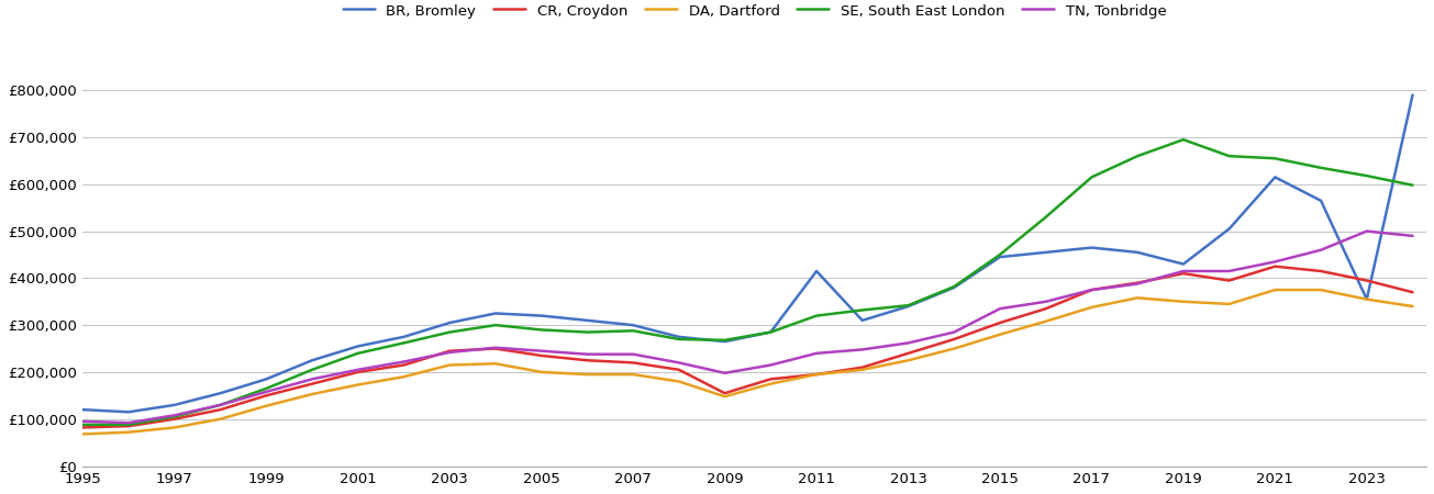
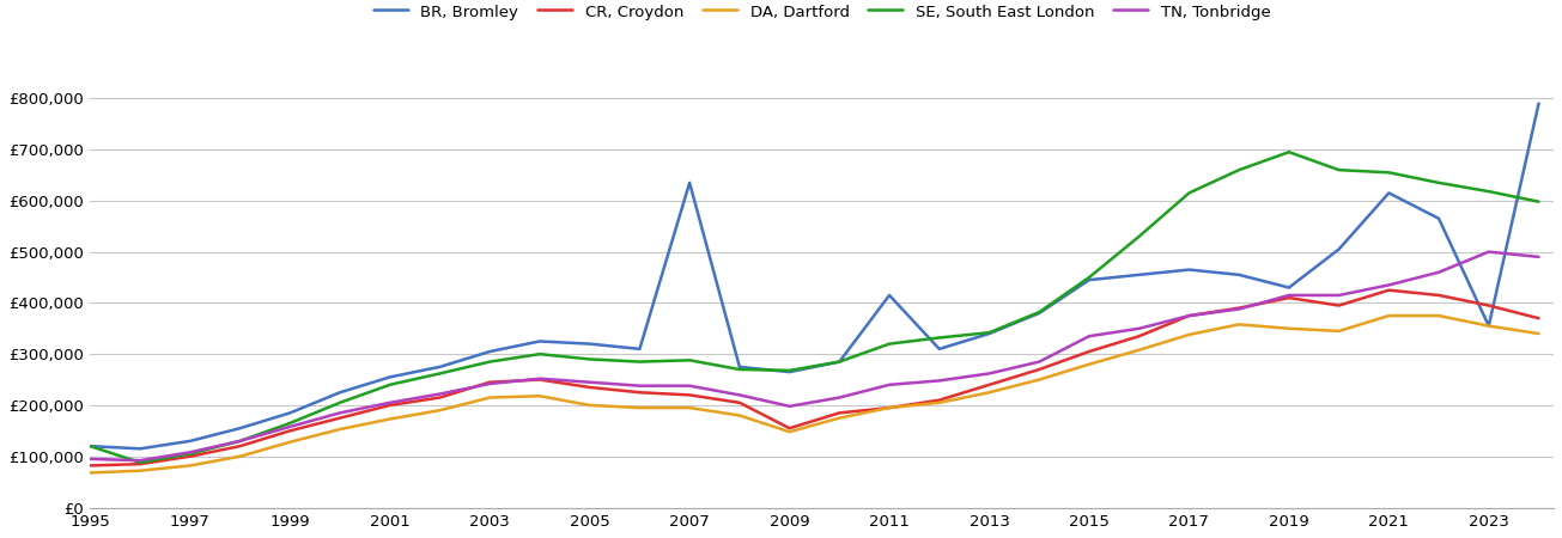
SE, South East London/1995: £88,000 -> £120,000
BR, Bromley/2007: £300,000 -> £635,000
